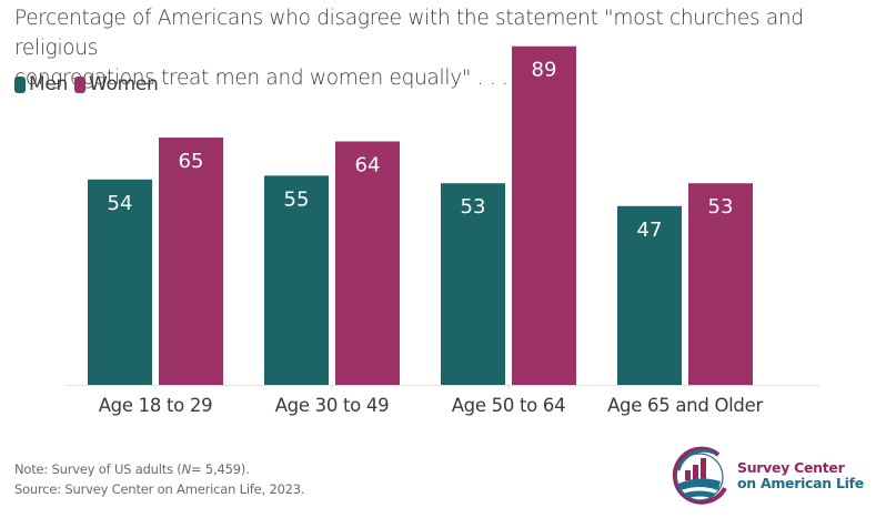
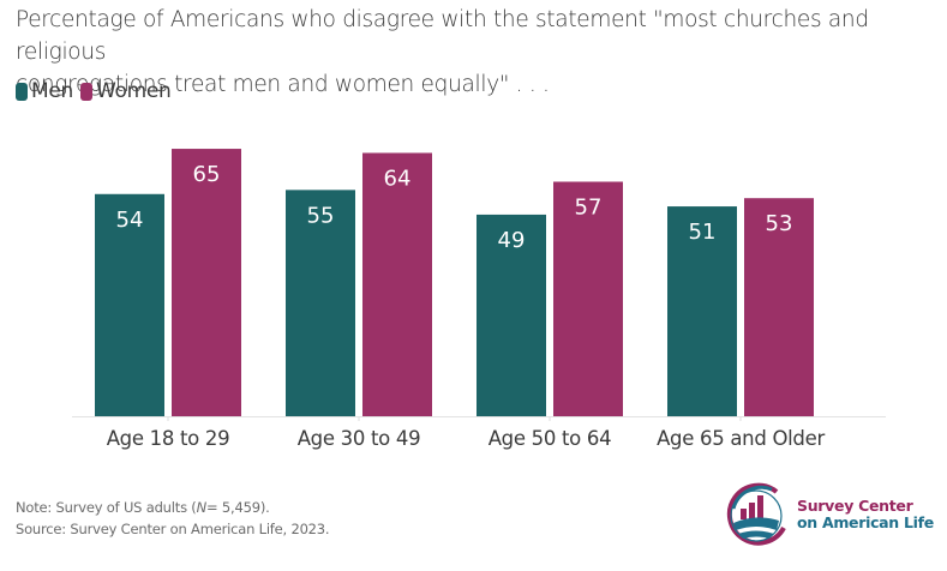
Men/Age 50 to 64: 53 -> 49
Women/Age 50 to 64: 89 -> 57
Men/Age 65 and Older: 47 -> 51
